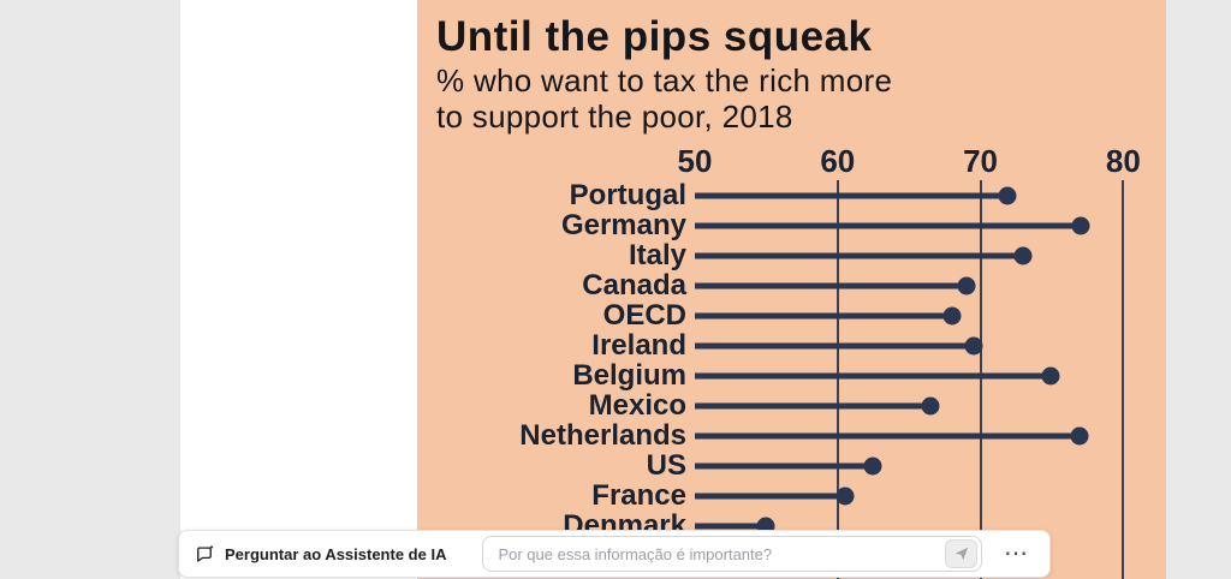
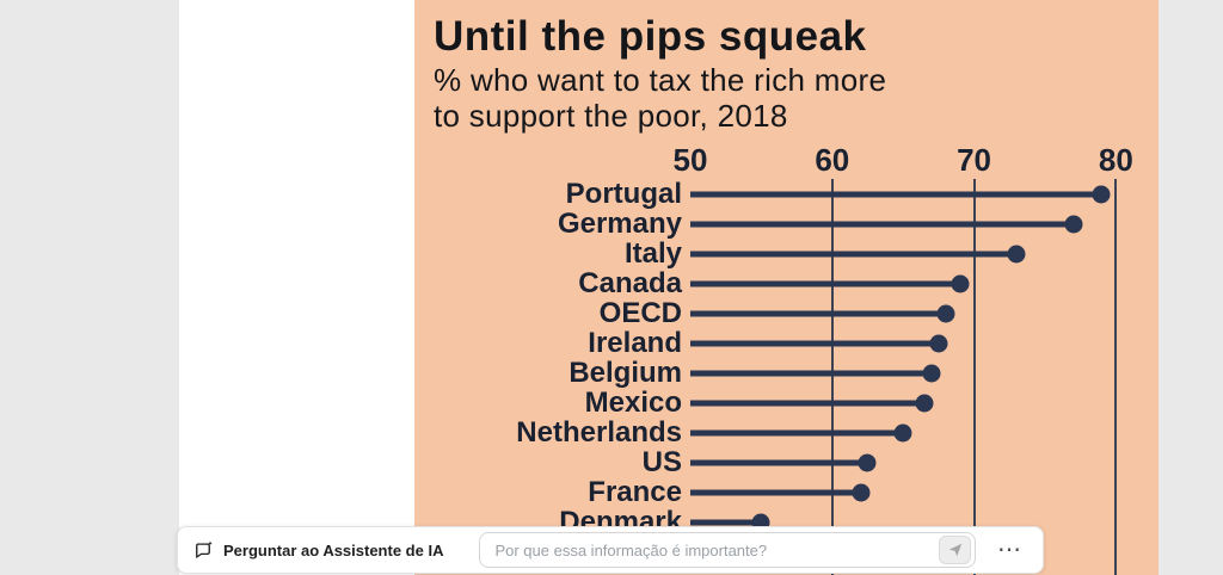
Portugal: 71.9 -> 79.0
Ireland: 69.5 -> 67.5
Belgium: 74.9 -> 67.0
Netherlands: 76.9 -> 65.0
France: 60.5 -> 62.0
